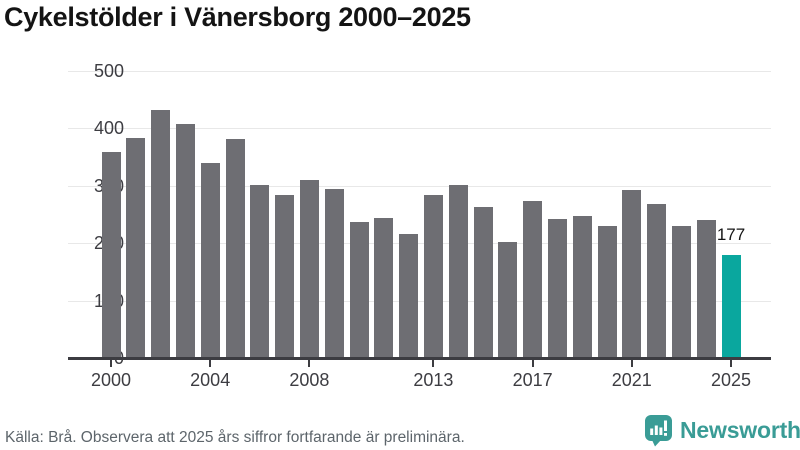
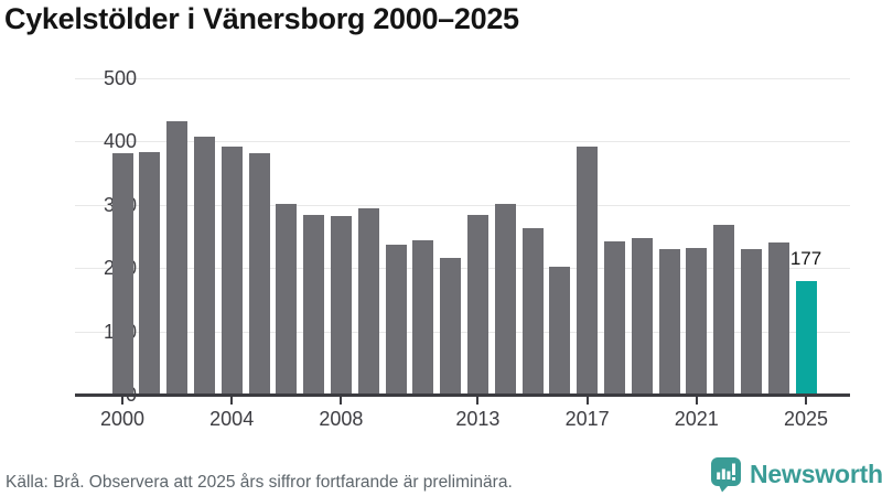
2000: 360 -> 380
2004: 340 -> 390
2008: 310 -> 280
2017: 270 -> 390
2021: 290 -> 230
